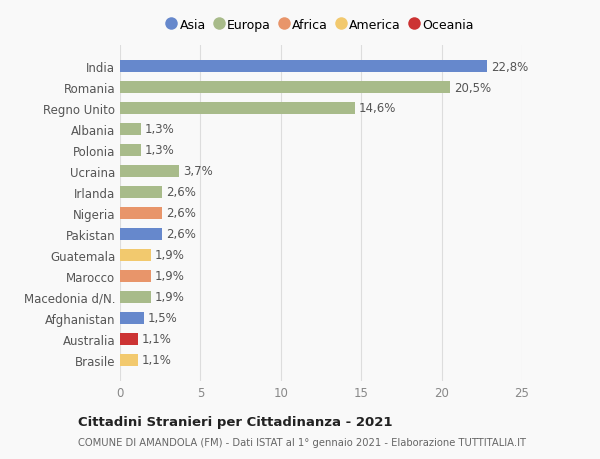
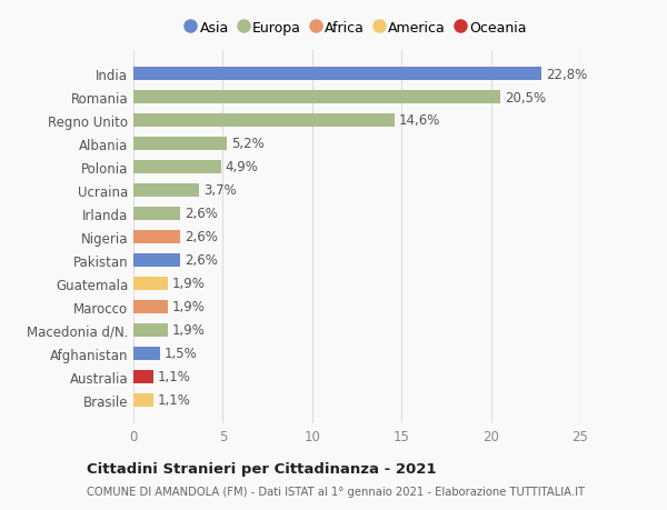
Albania: 1,3% -> 5,2%
Polonia: 1,3% -> 4,9%
